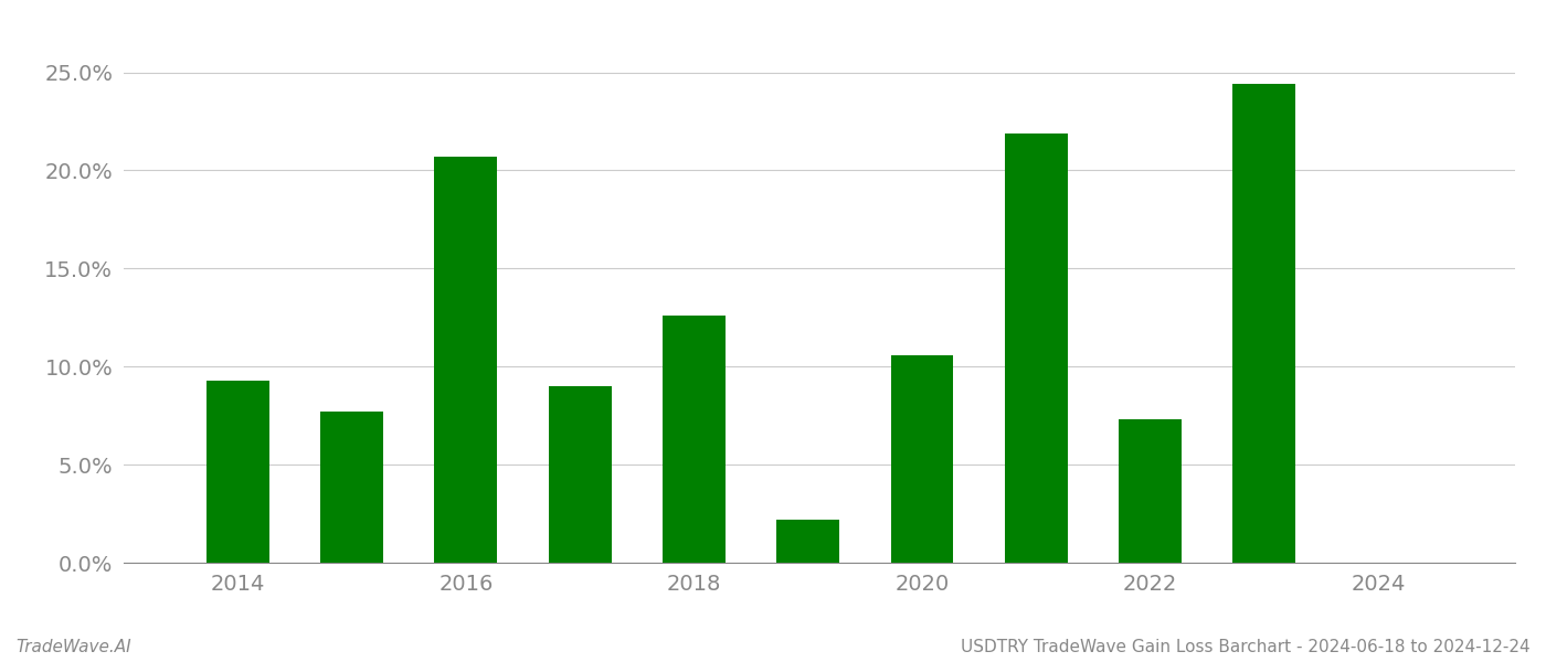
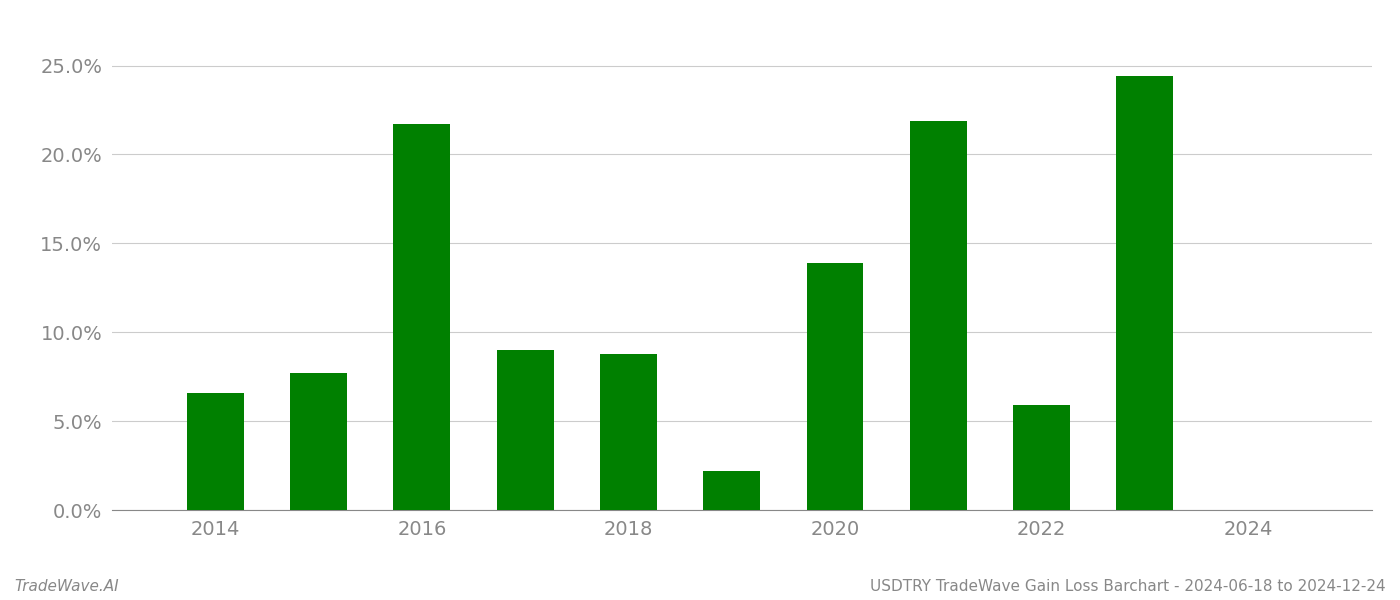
2014: 9.3% -> 6.6%
2016: 20.7% -> 21.7%
2018: 12.6% -> 8.8%
2020: 10.6% -> 13.9%
2022: 7.3% -> 5.9%
